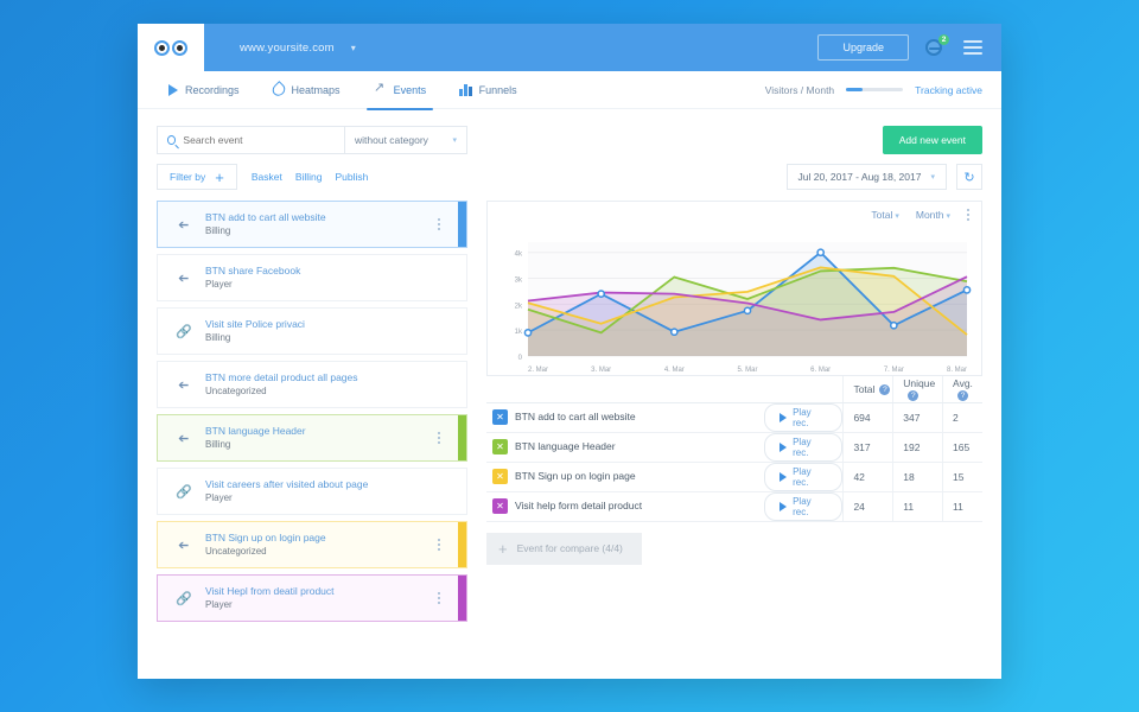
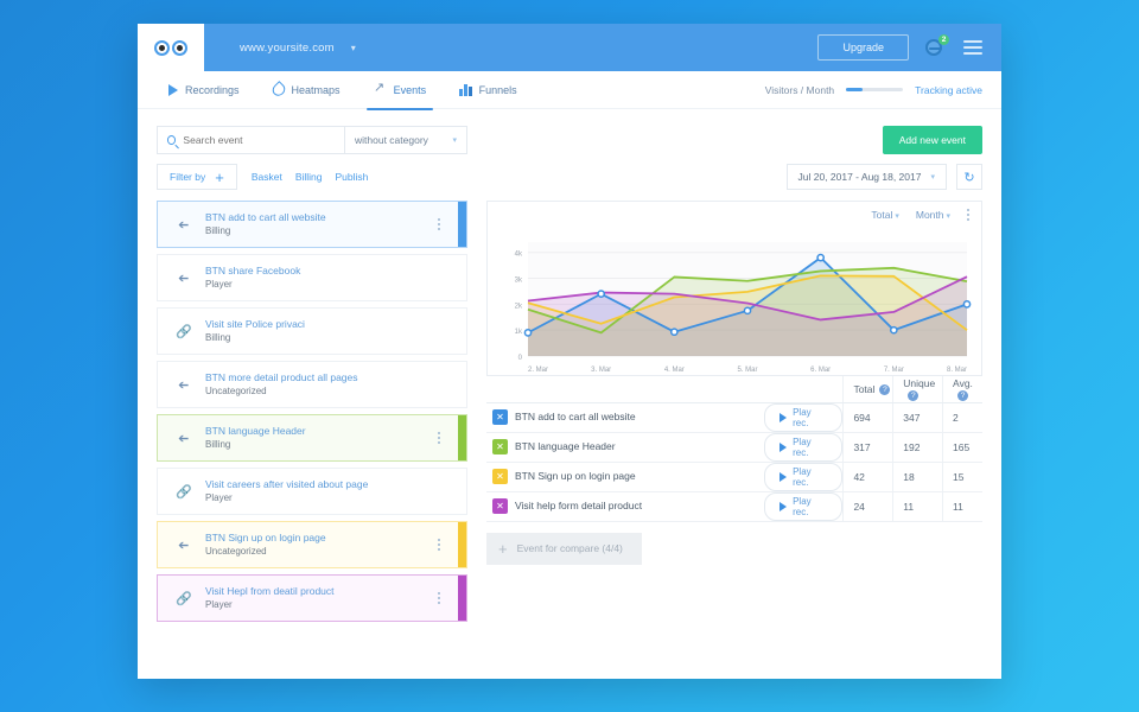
BTN language Header/5. Mar: 2.2k -> 2.9k
BTN add to cart all website/6. Mar: 4.0k -> 3.8k
BTN Sign up on login page/6. Mar: 3.4k -> 3.1k
BTN add to cart all website/7. Mar: 1.2k -> 1.0k
BTN add to cart all website/8. Mar: 2.6k -> 2.0k
BTN Sign up on login page/8. Mar: 0.8k -> 1.0k
